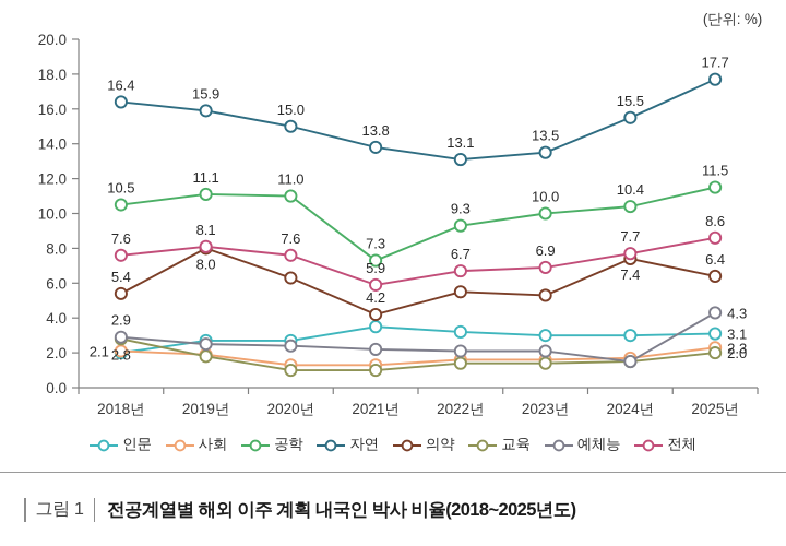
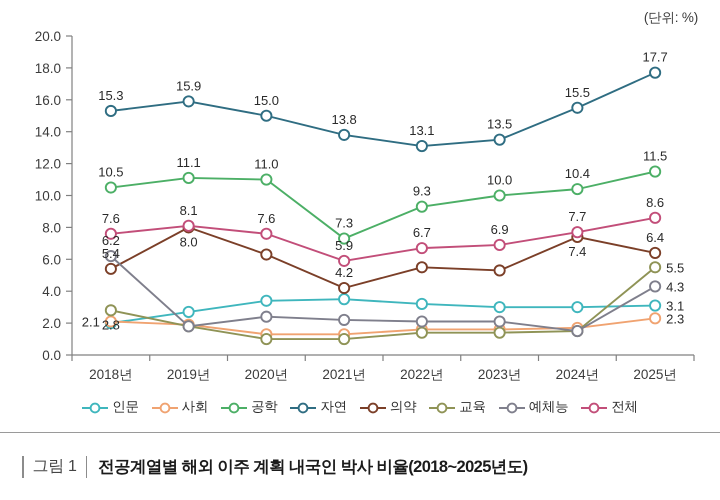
자연/2018년: 16.4 -> 15.3
예체능/2018년: 2.9 -> 6.2
예체능/2019년: 2.5 -> 1.8
인문/2020년: 2.7 -> 3.4
교육/2025년: 2.0 -> 5.5
